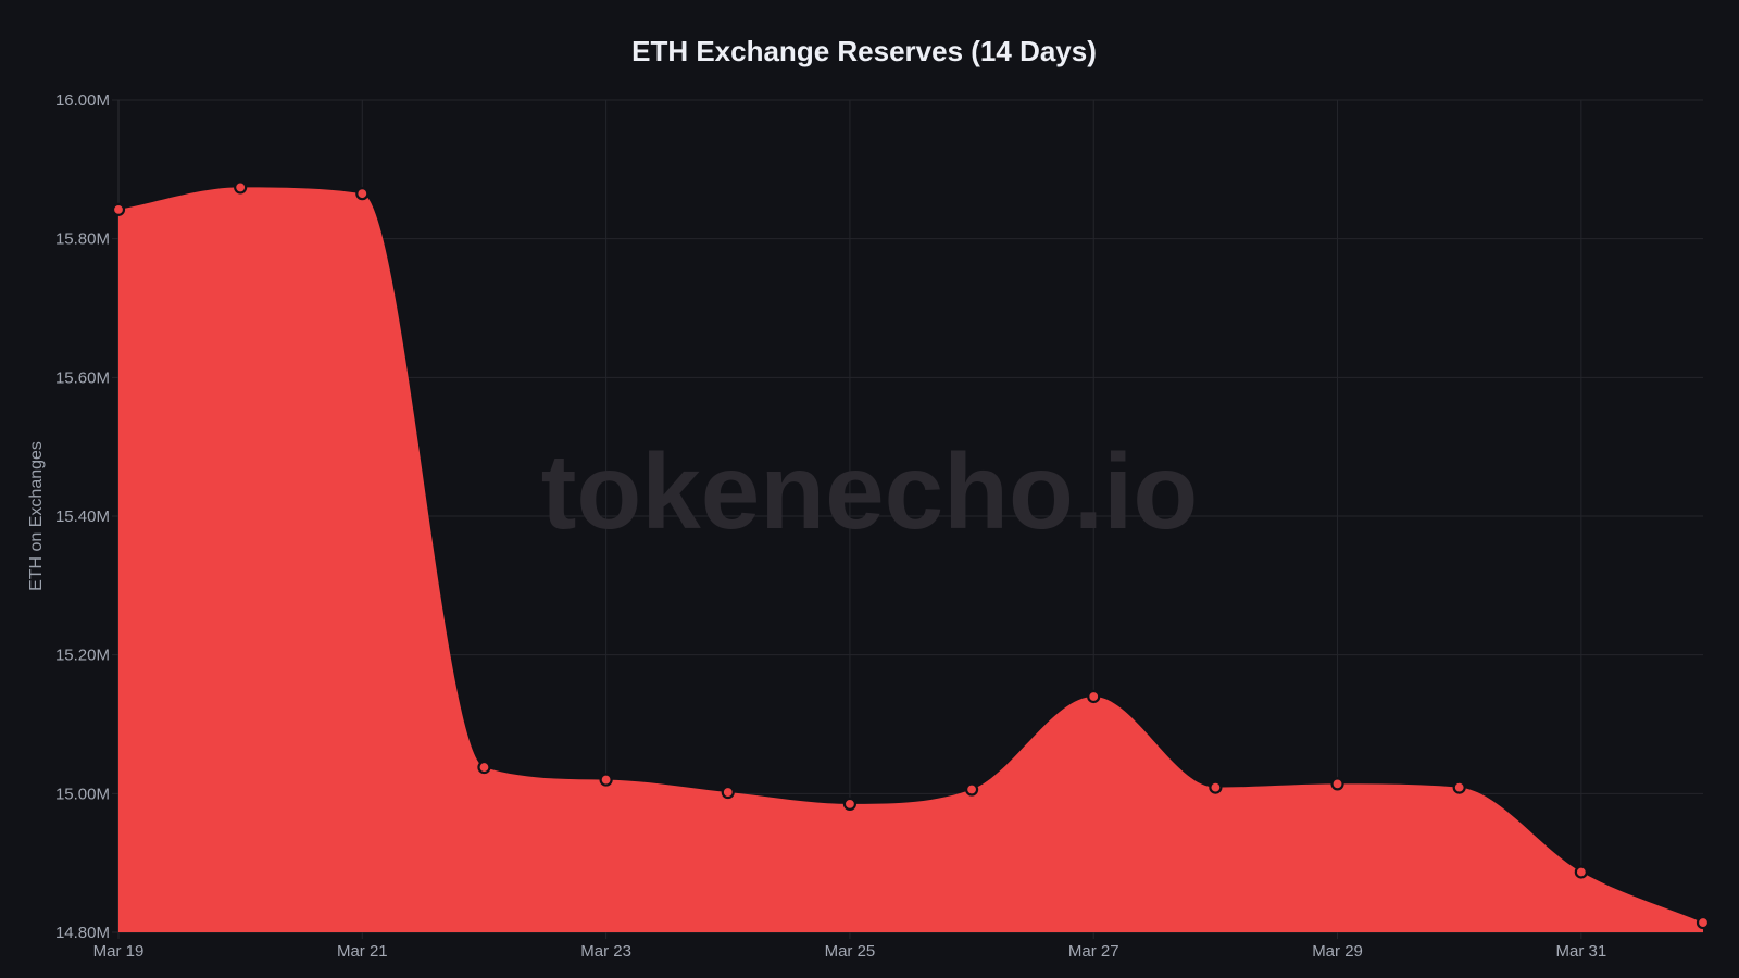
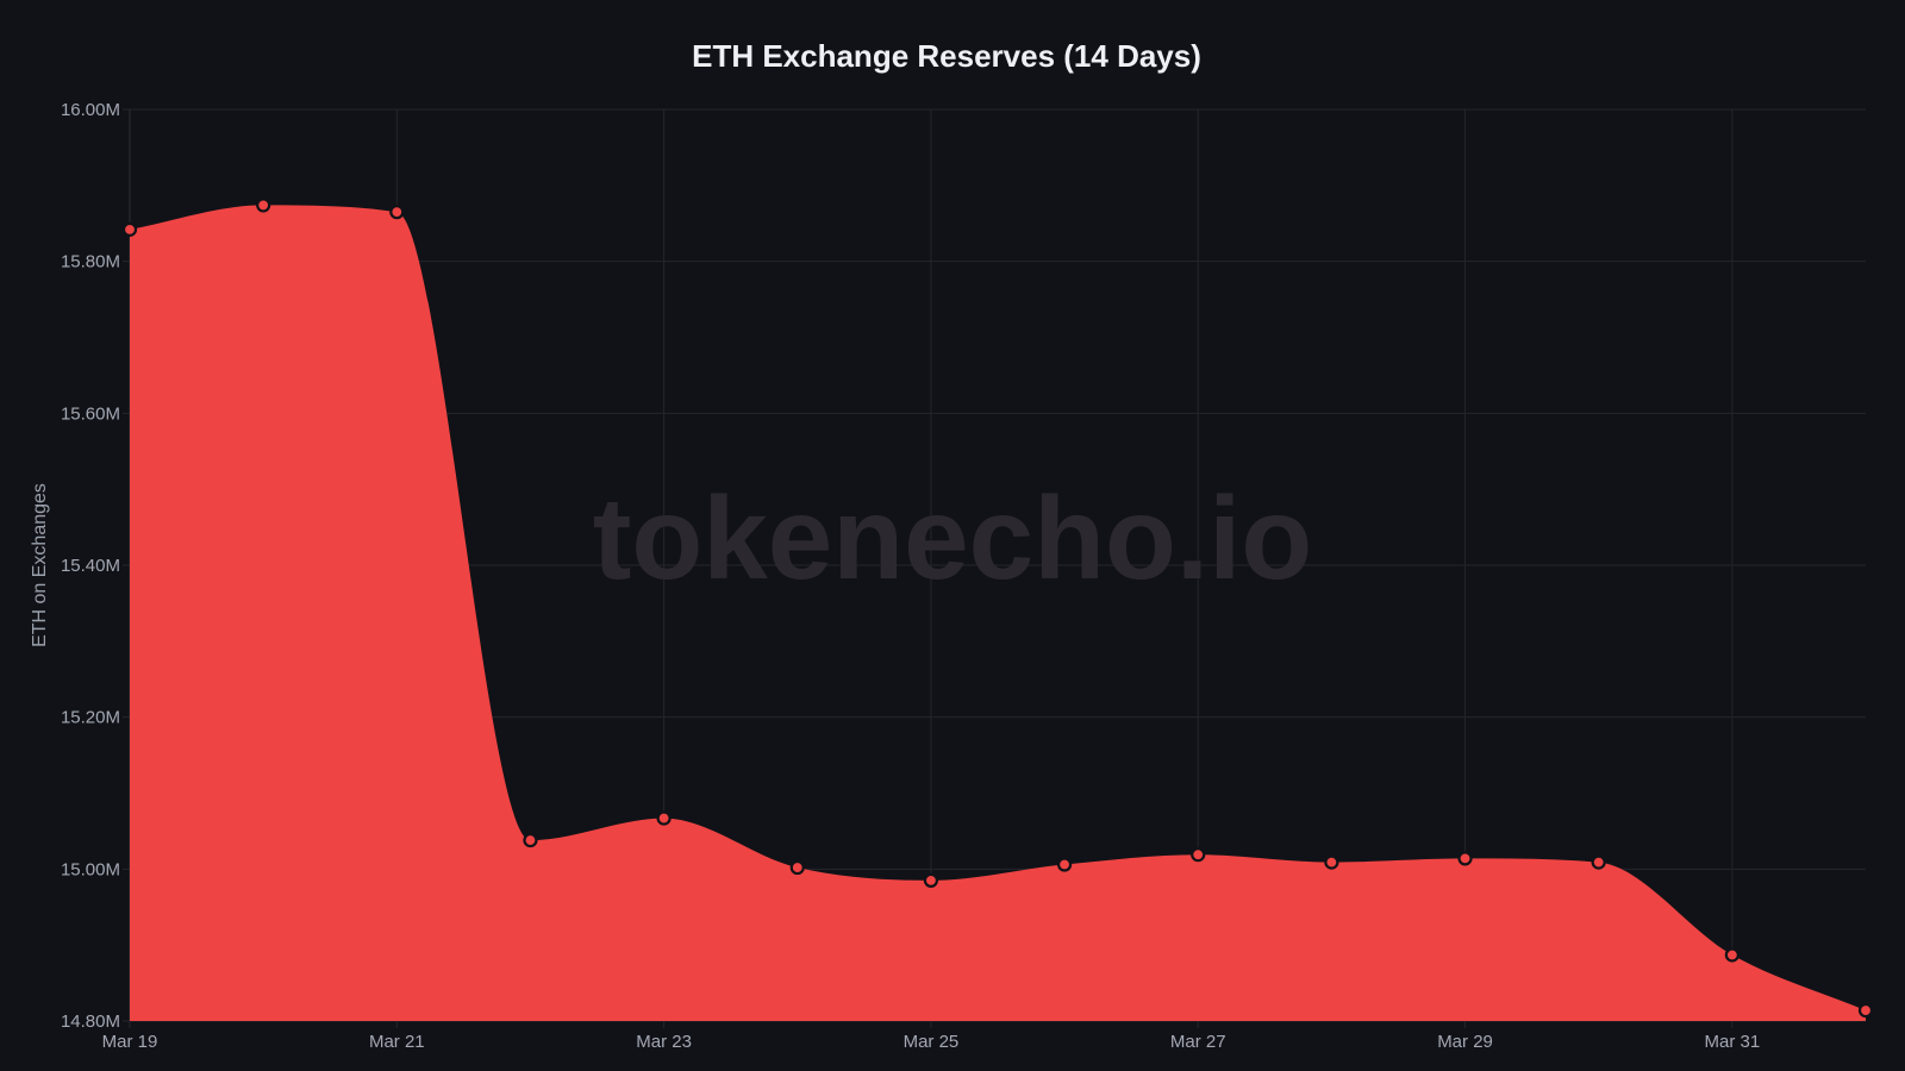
Mar 23: 15.02M -> 15.07M
Mar 27: 15.14M -> 15.02M
